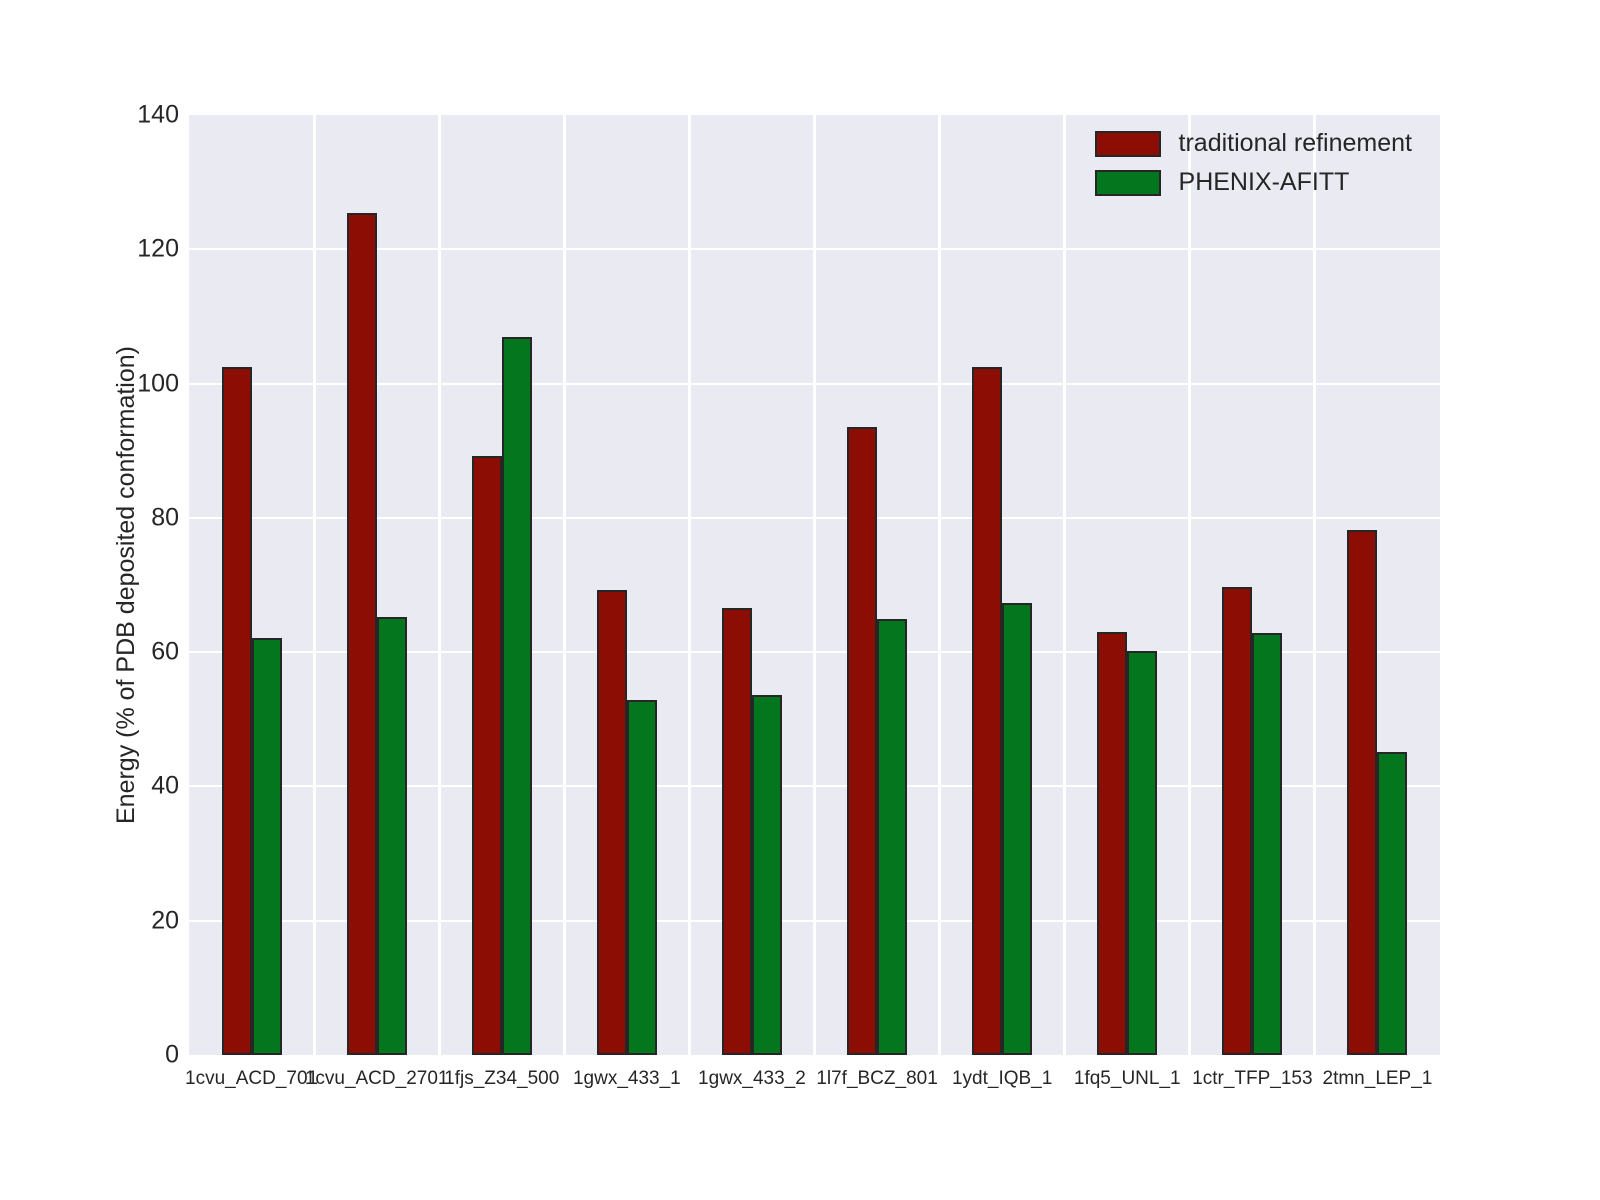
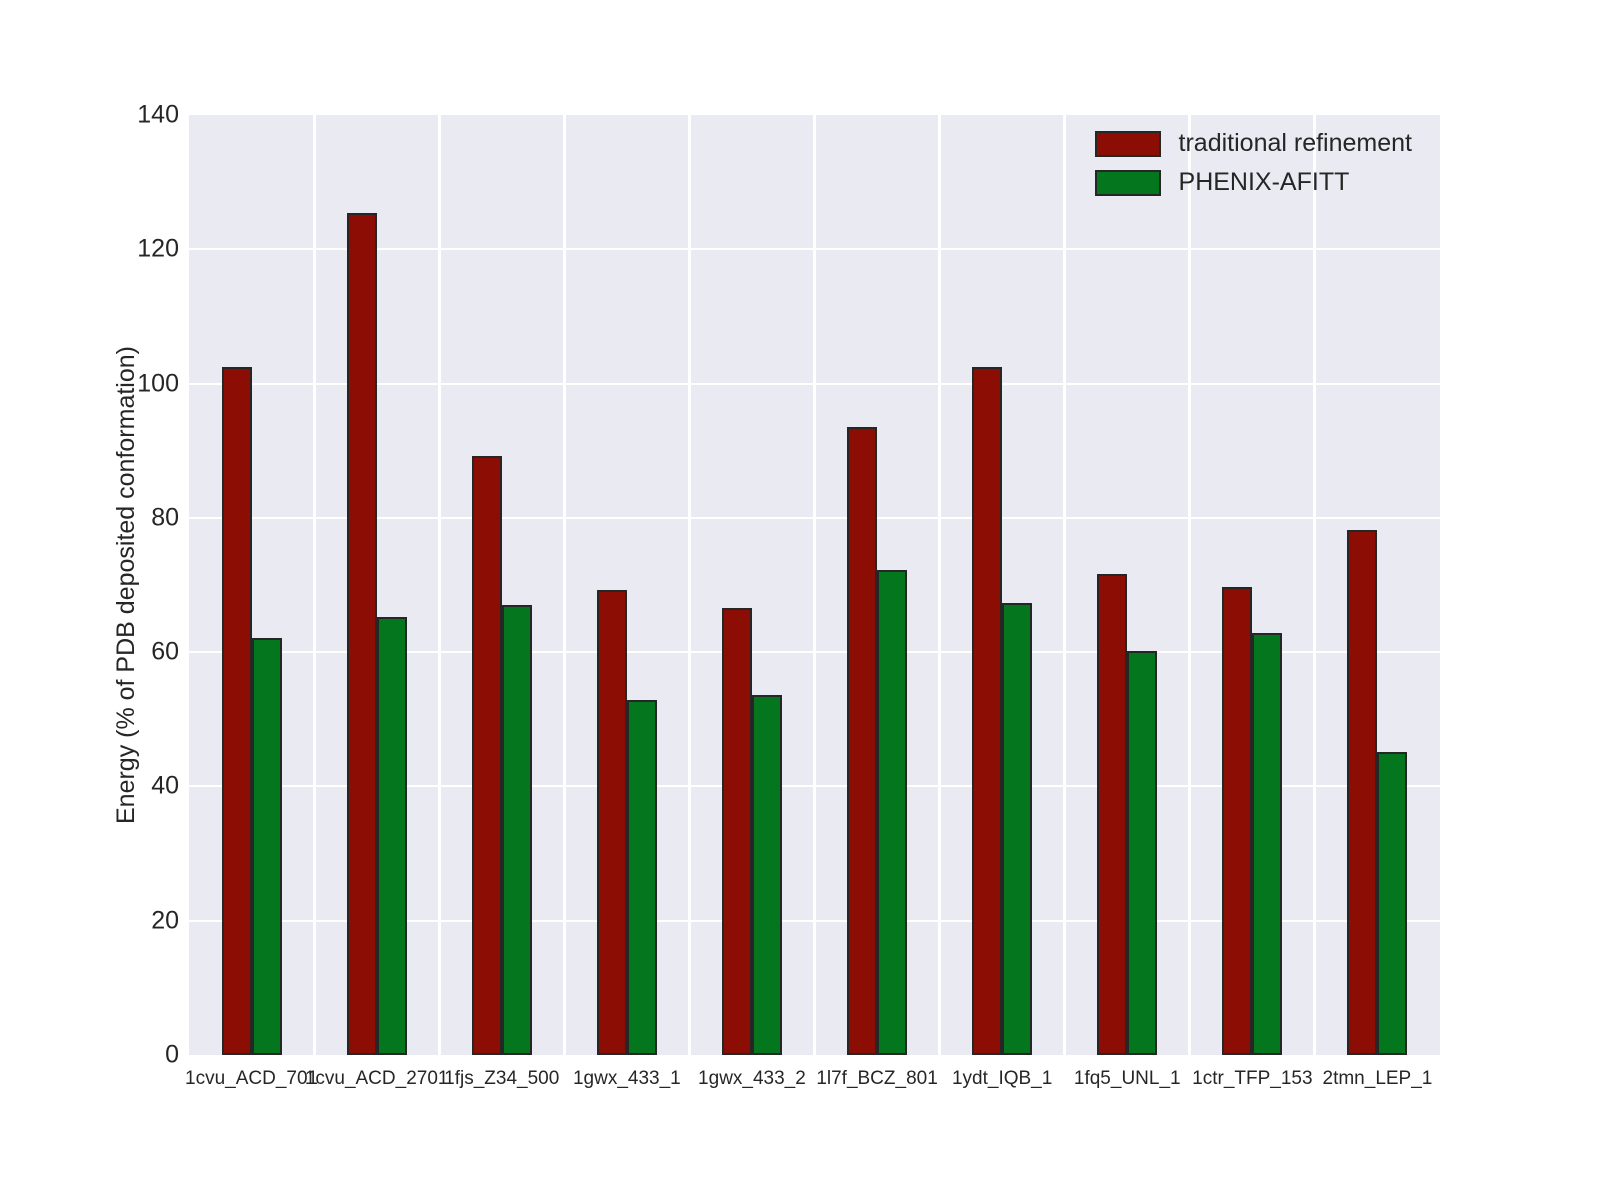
PHENIX-AFITT/1fjs_Z34_500: 107 -> 67
PHENIX-AFITT/1l7f_BCZ_801: 65 -> 72
traditional refinement/1fq5_UNL_1: 63 -> 72
